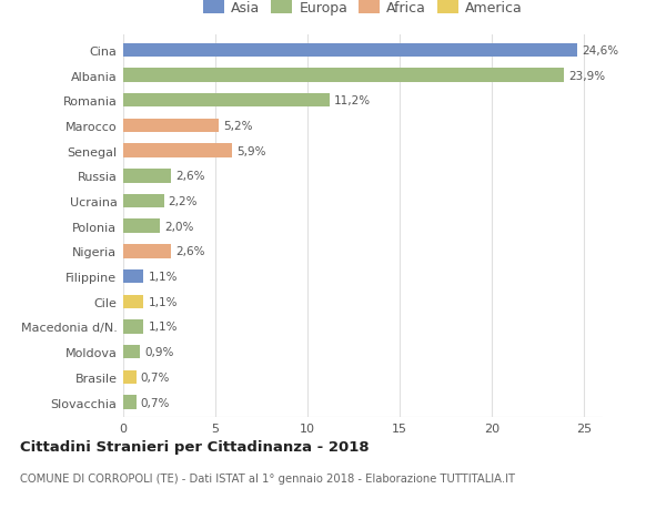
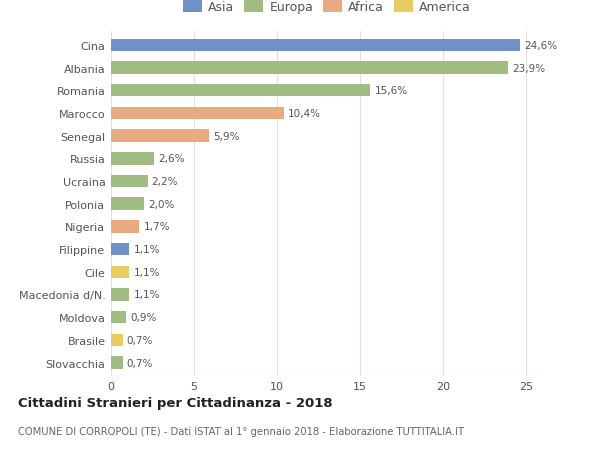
Romania: 11,2% -> 15,6%
Marocco: 5,2% -> 10,4%
Nigeria: 2,6% -> 1,7%
